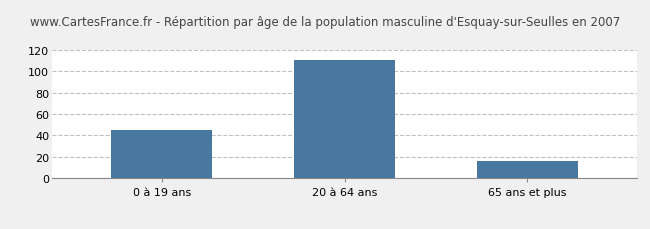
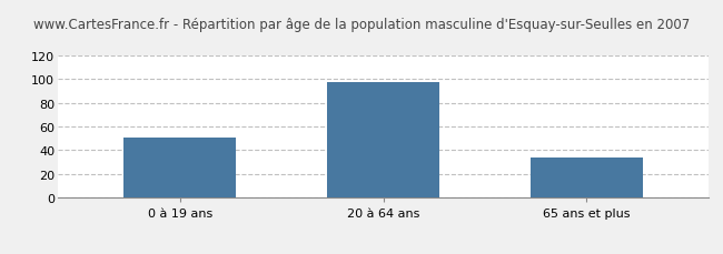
0 à 19 ans: 45 -> 51
20 à 64 ans: 110 -> 97
65 ans et plus: 16 -> 34
